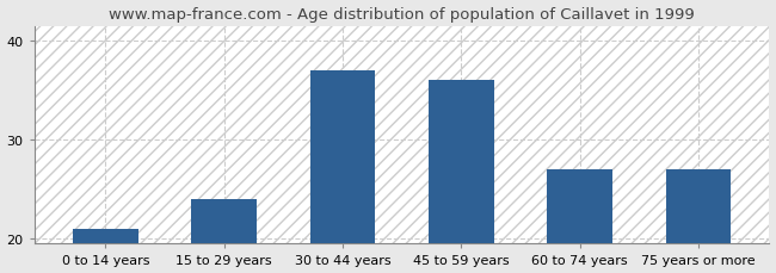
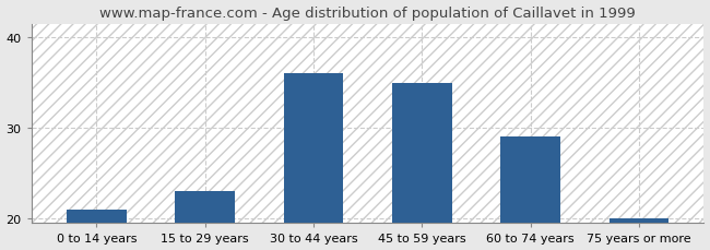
15 to 29 years: 24 -> 23
30 to 44 years: 37 -> 36
45 to 59 years: 36 -> 35
60 to 74 years: 27 -> 29
75 years or more: 27 -> 20
